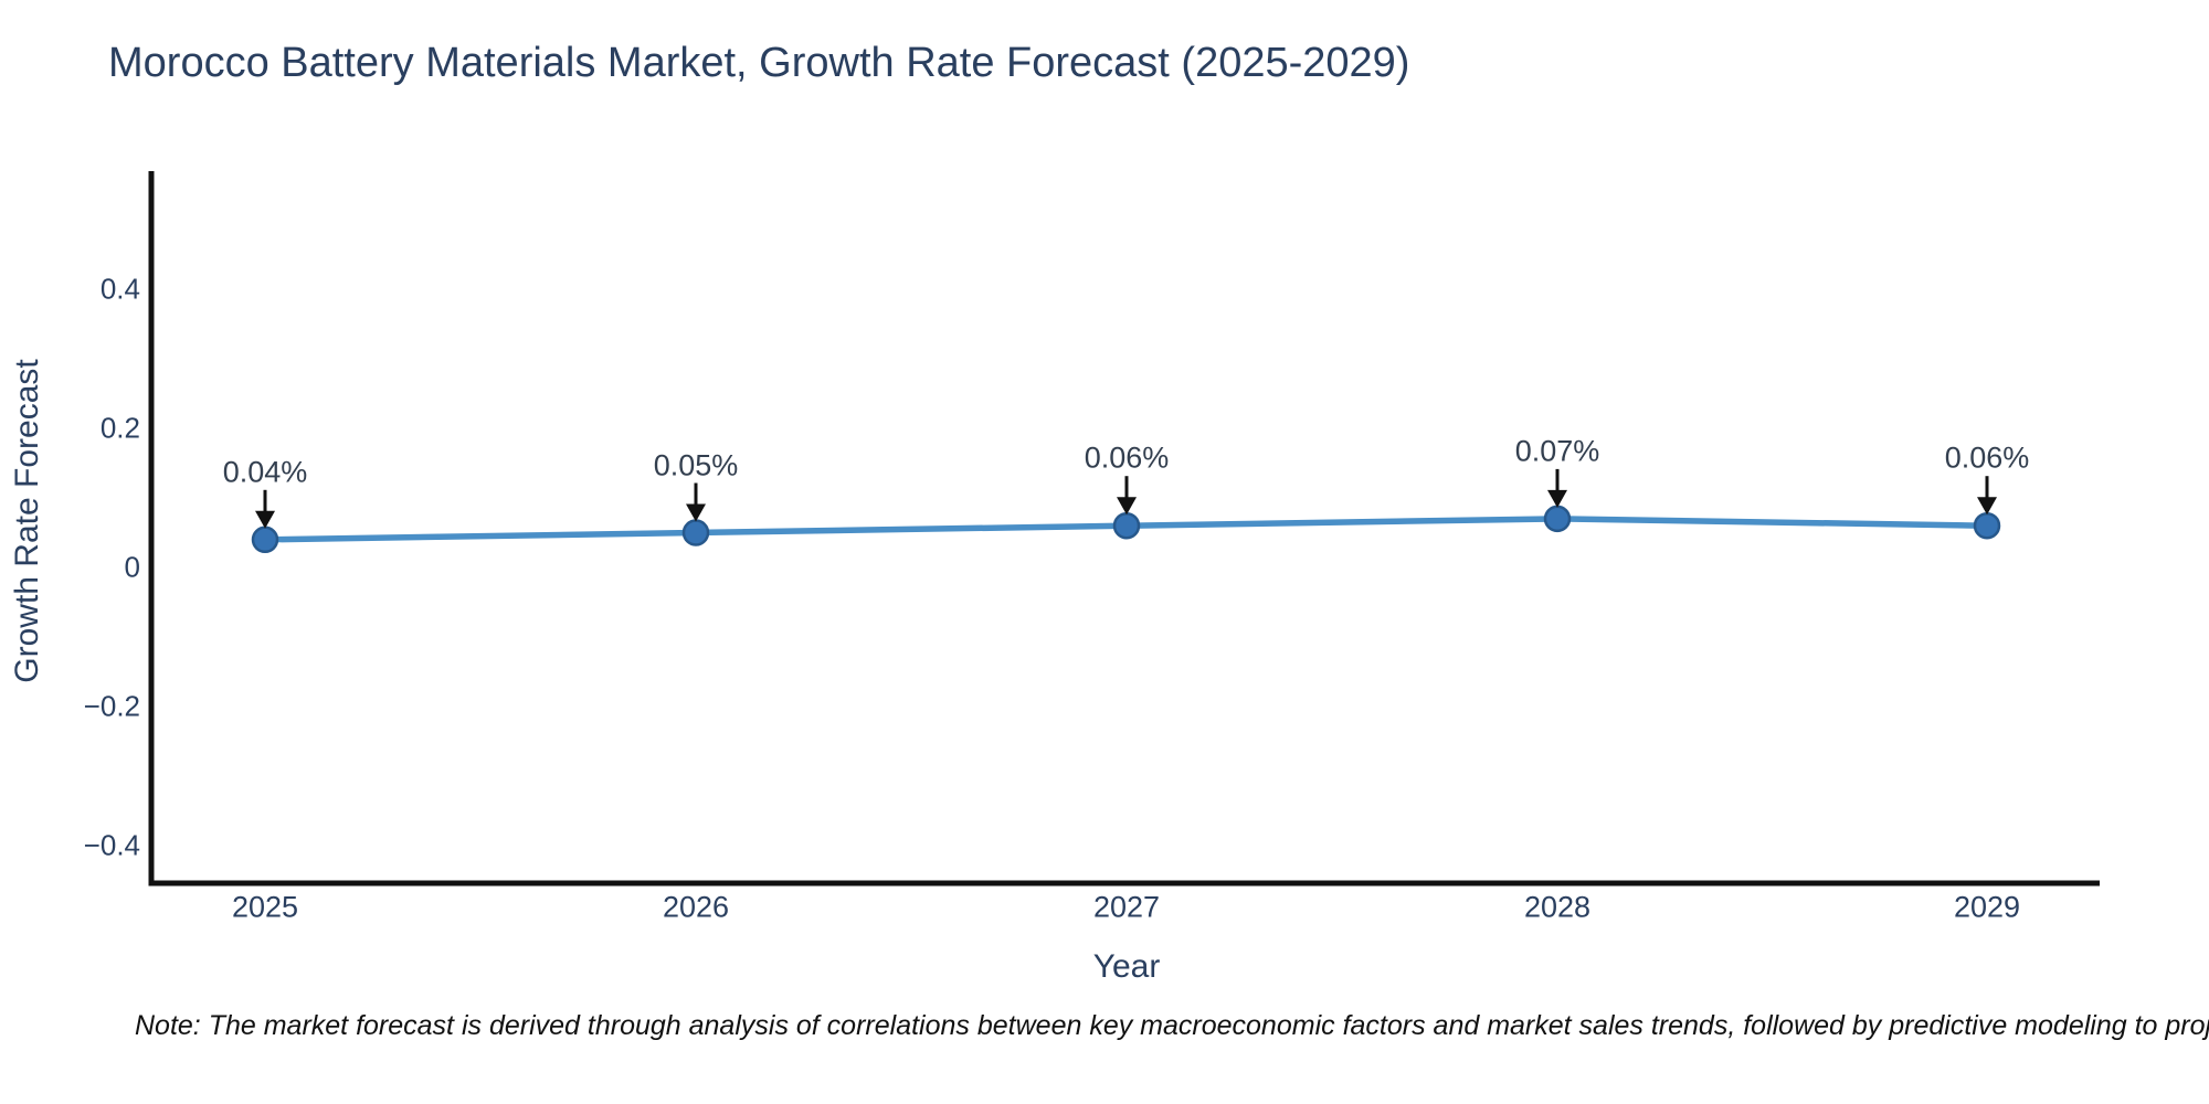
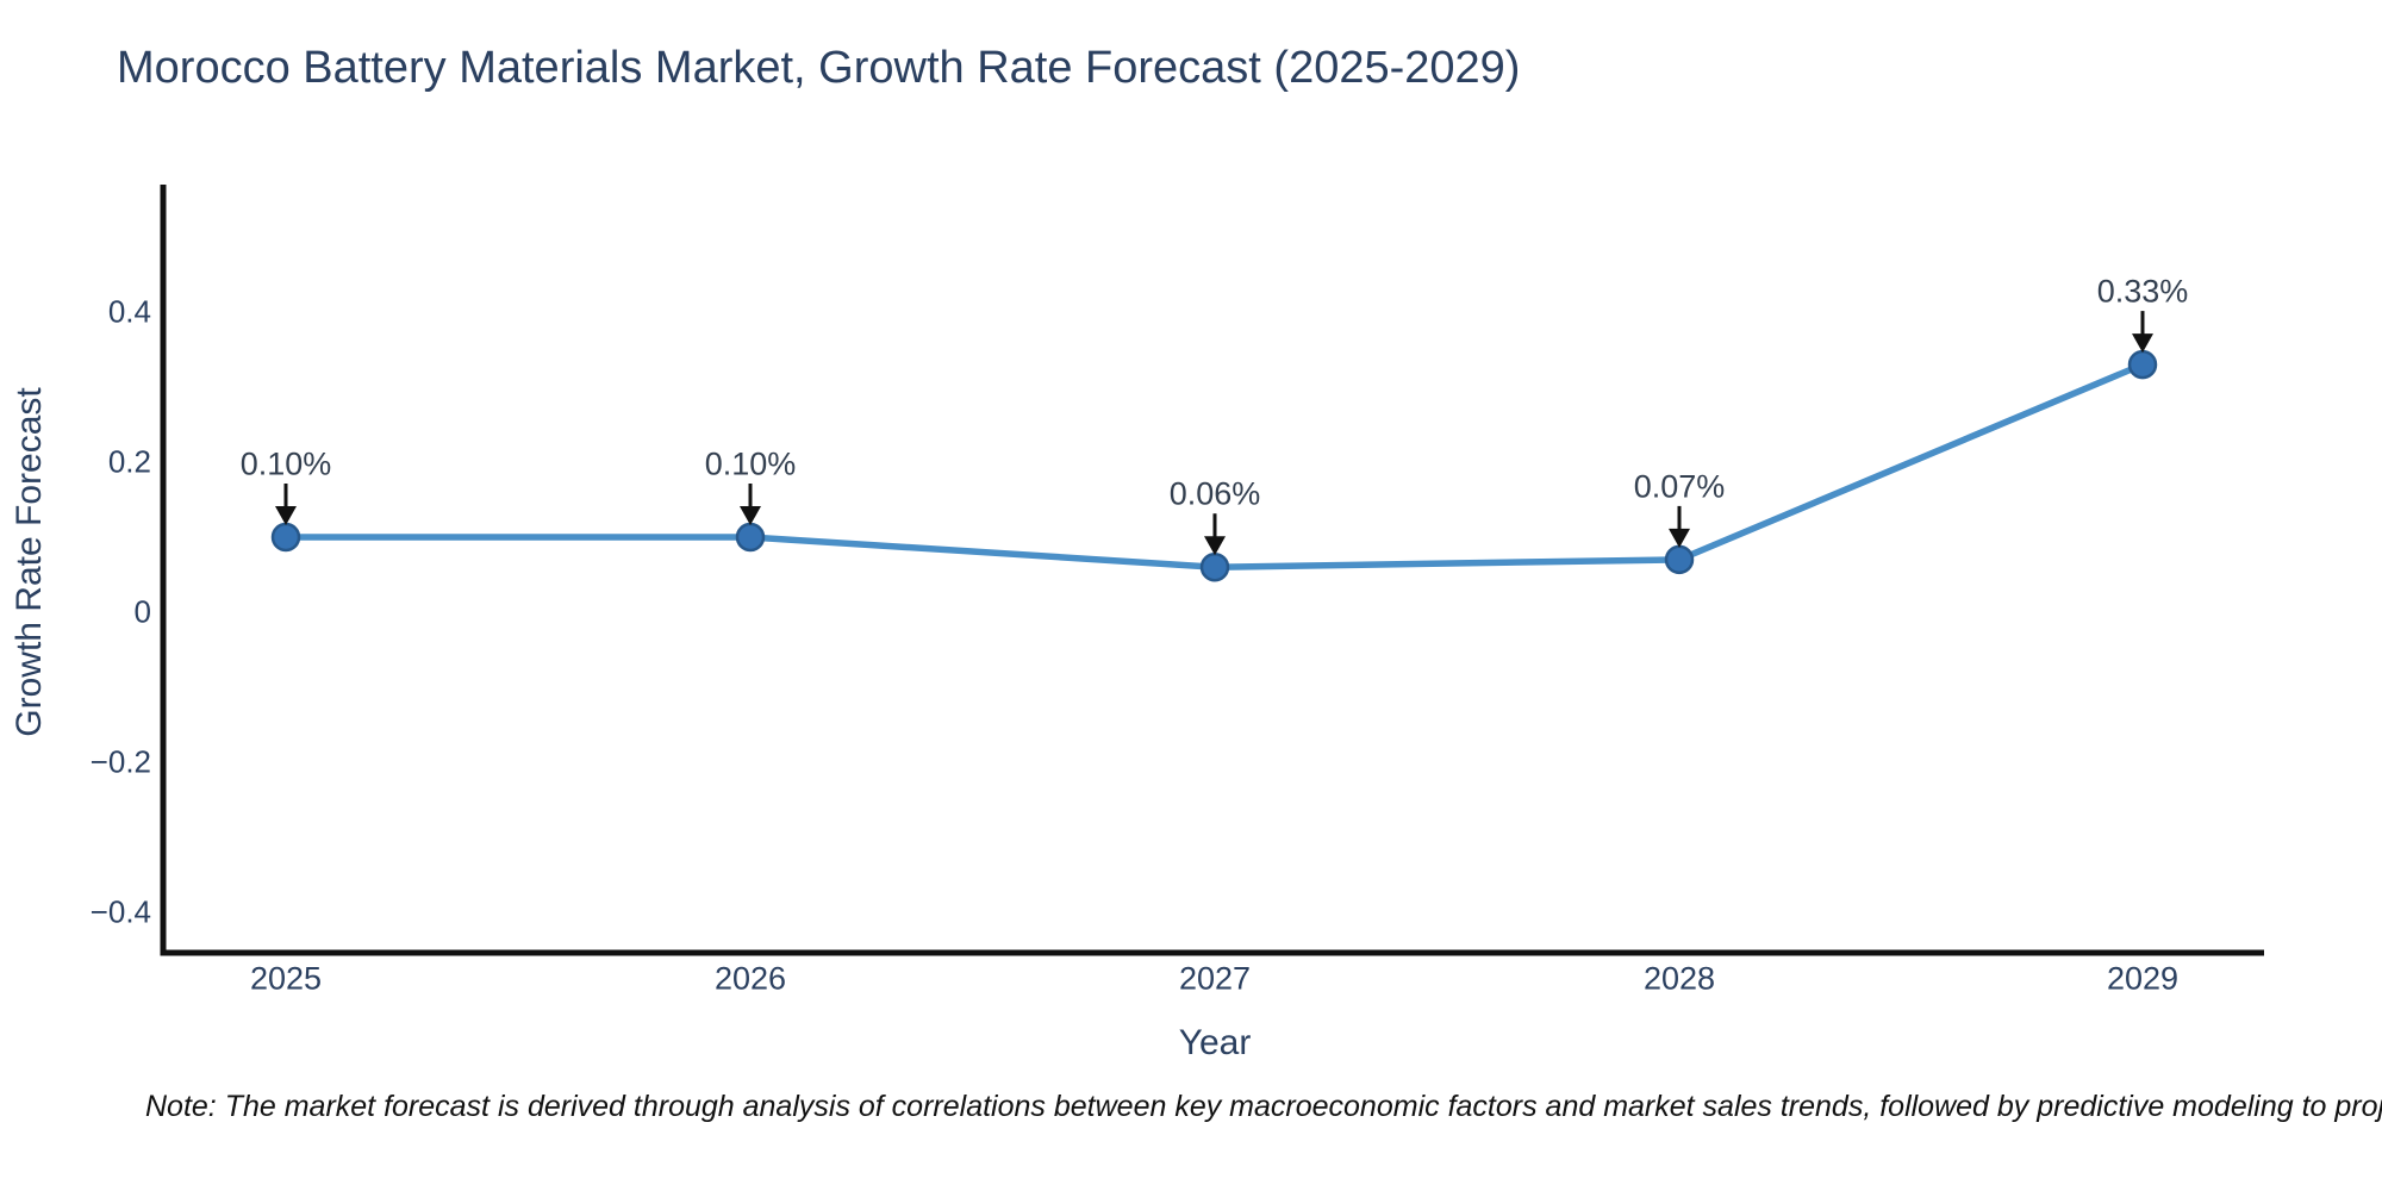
2025: 0.04% -> 0.10%
2026: 0.05% -> 0.10%
2029: 0.06% -> 0.33%
